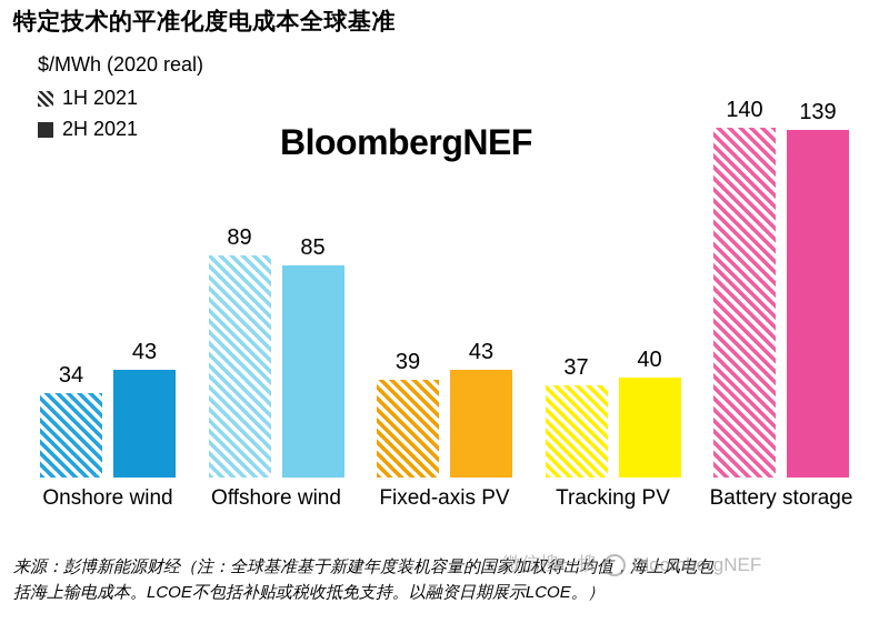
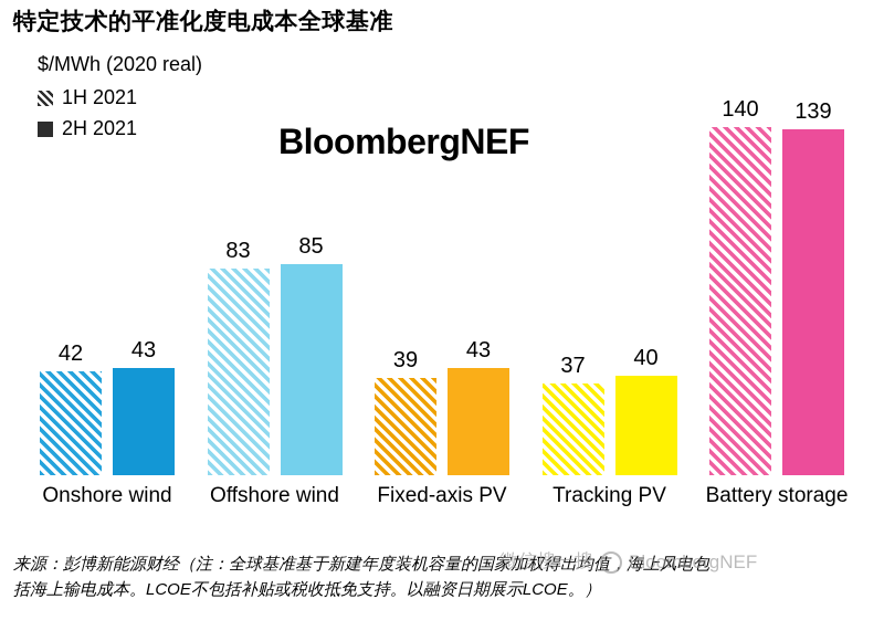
1H 2021/Onshore wind: 34 -> 42
1H 2021/Offshore wind: 89 -> 83
